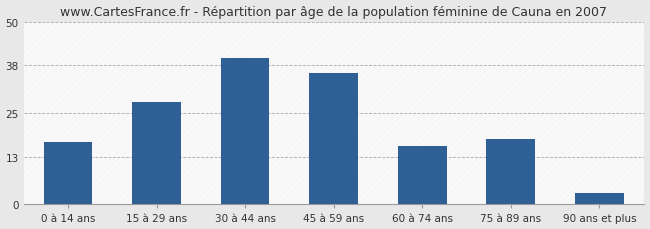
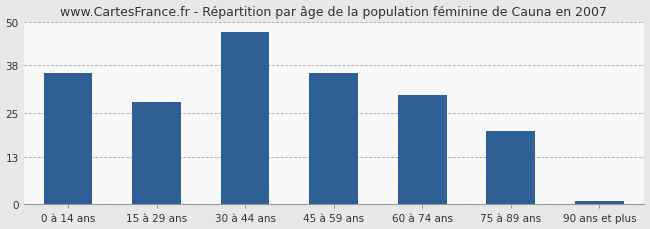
0 à 14 ans: 17 -> 36
30 à 44 ans: 40 -> 47
60 à 74 ans: 16 -> 30
75 à 89 ans: 18 -> 20
90 ans et plus: 3 -> 1
